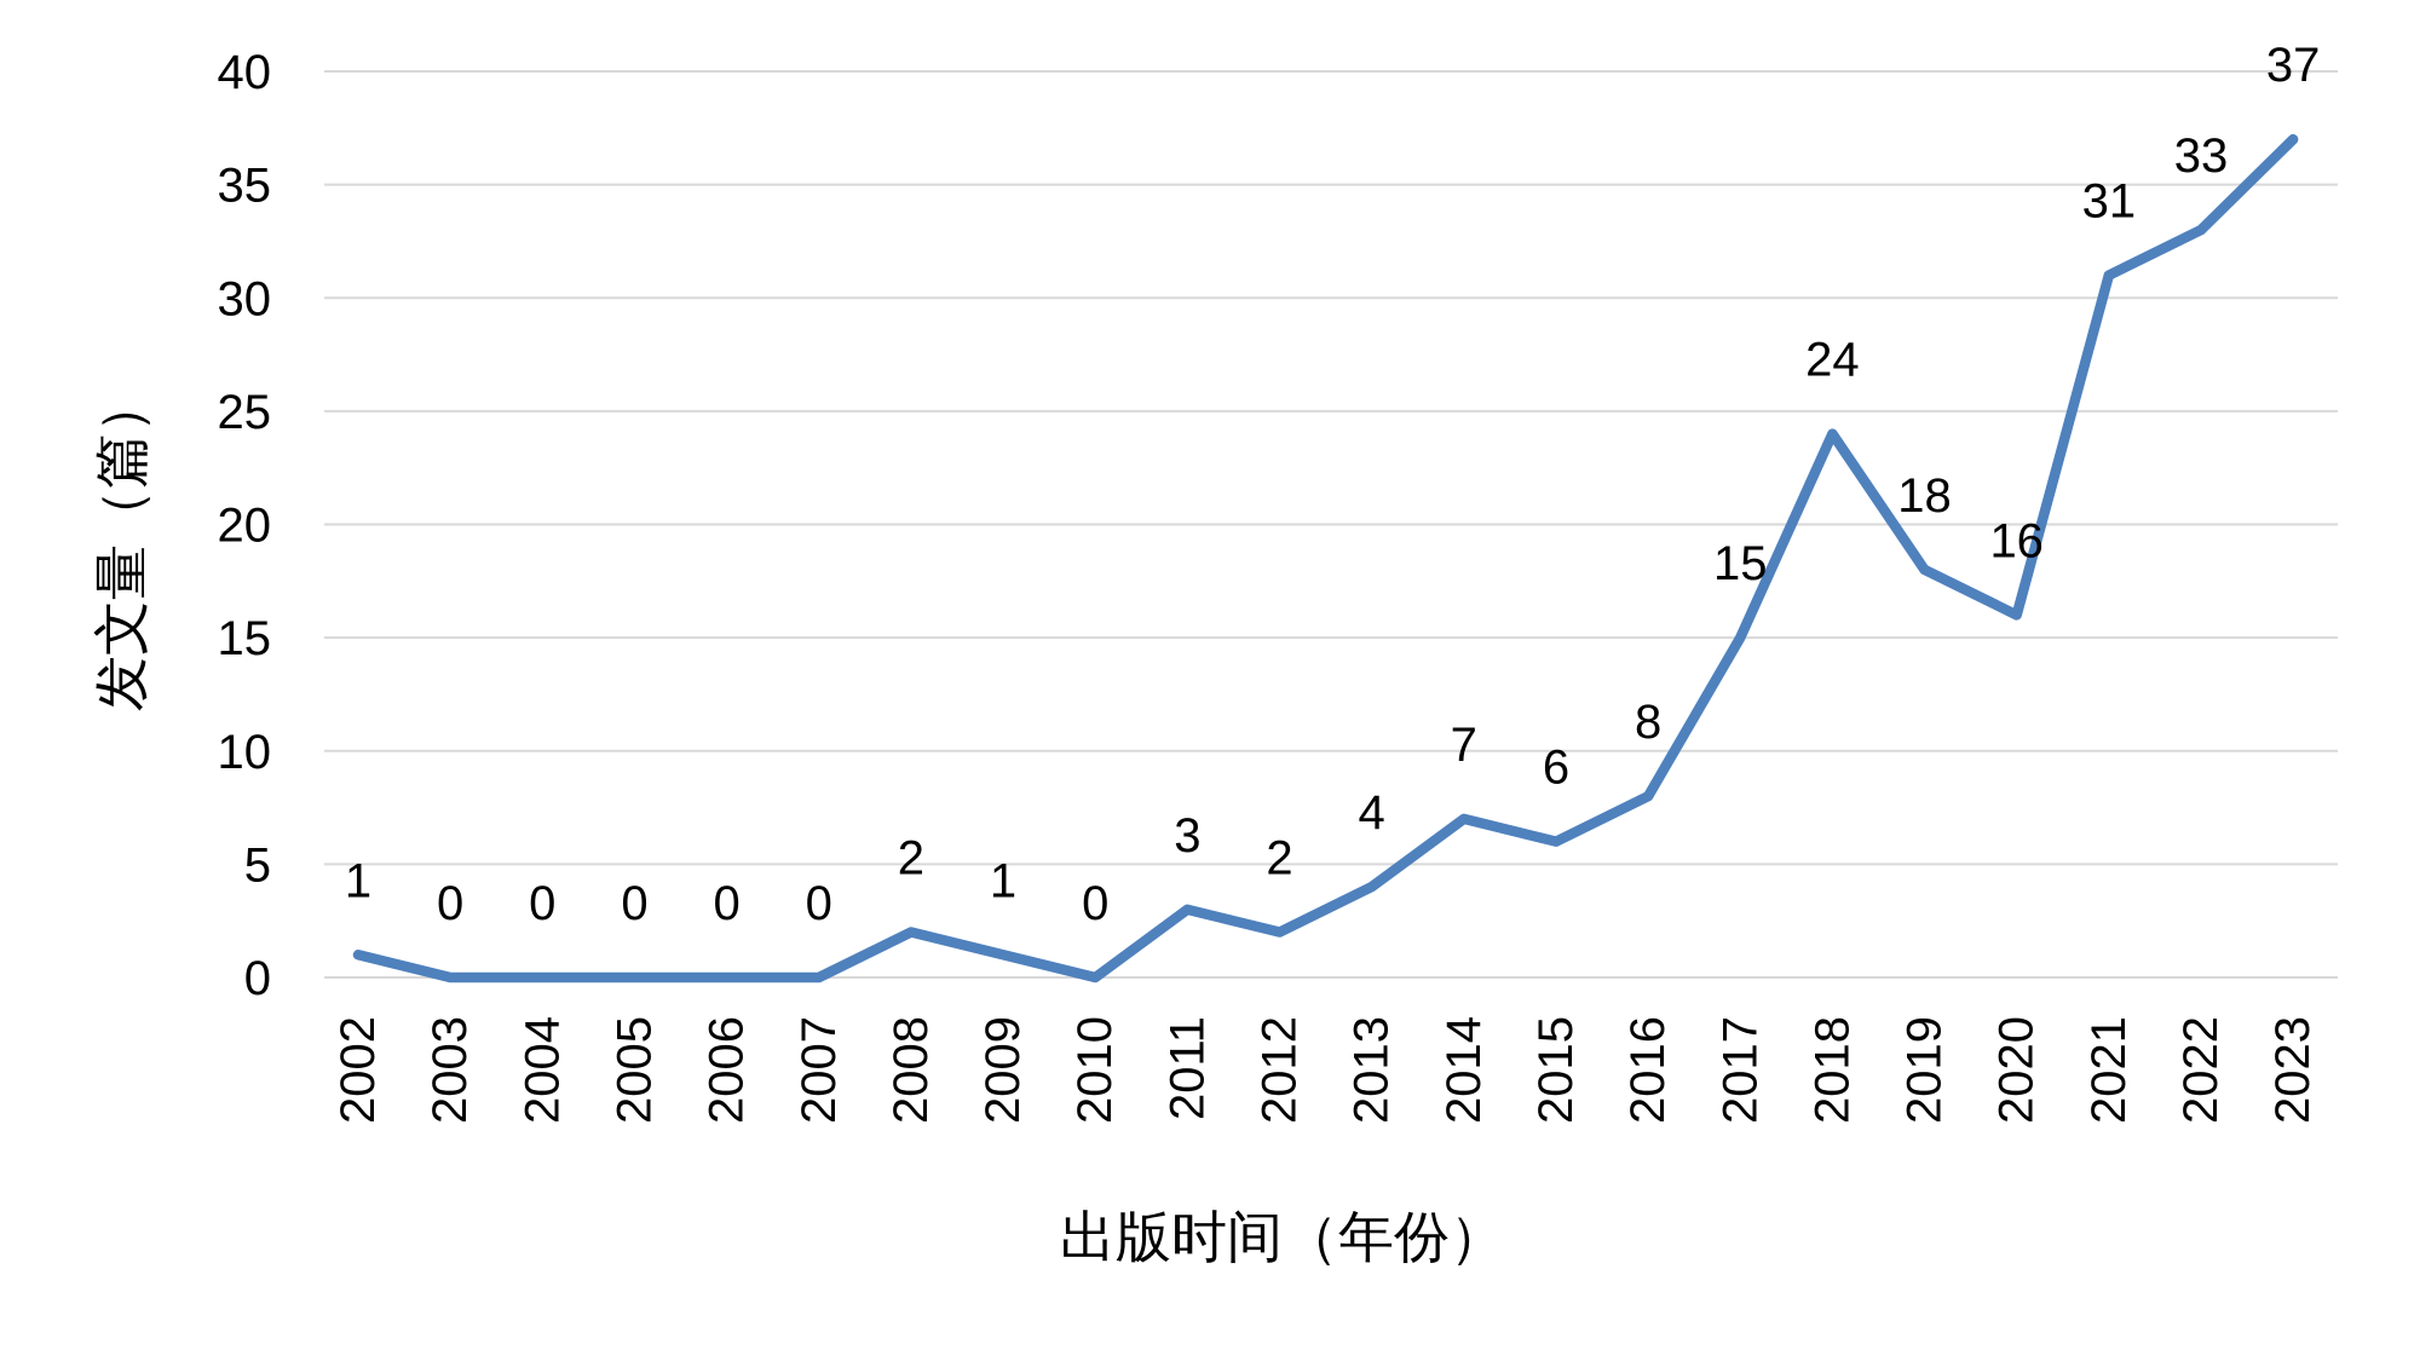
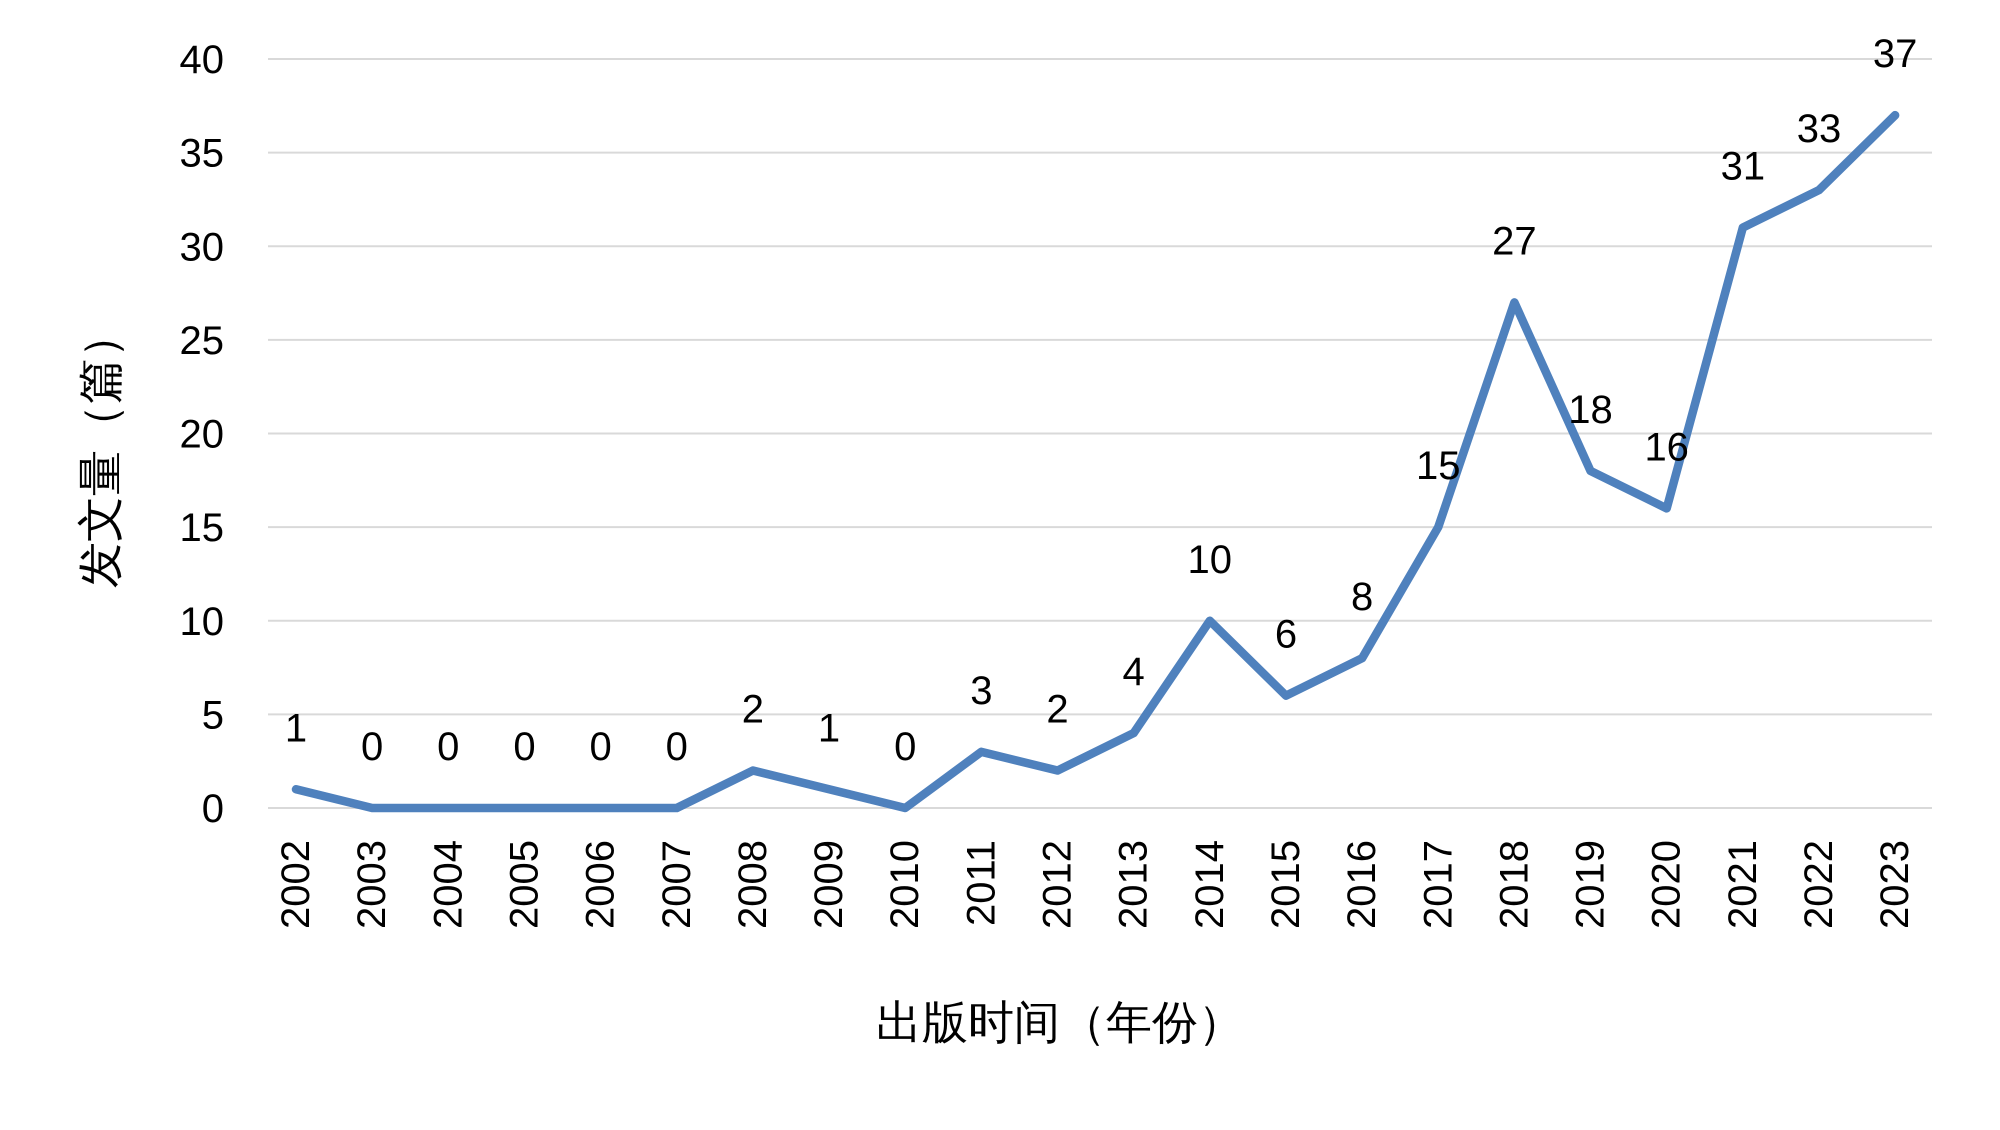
2014: 7 -> 10
2018: 24 -> 27
